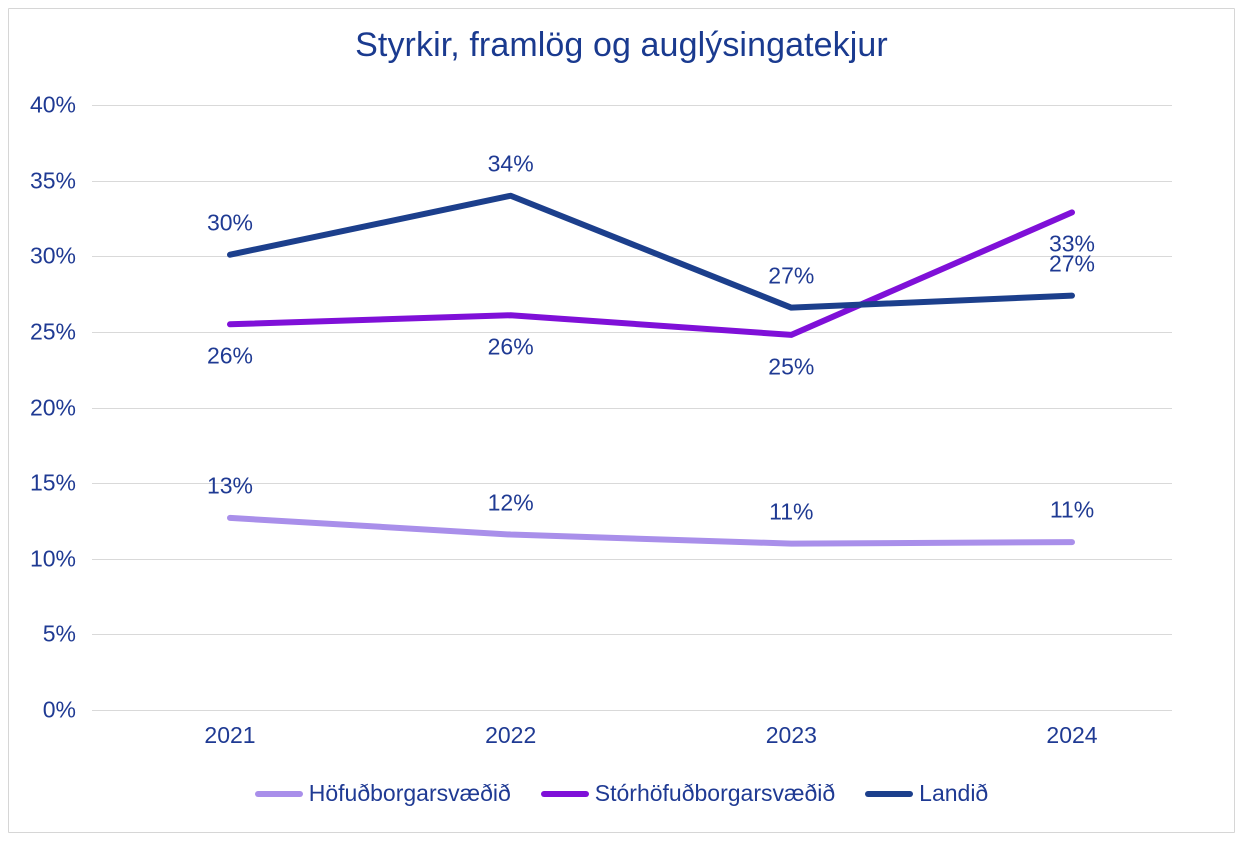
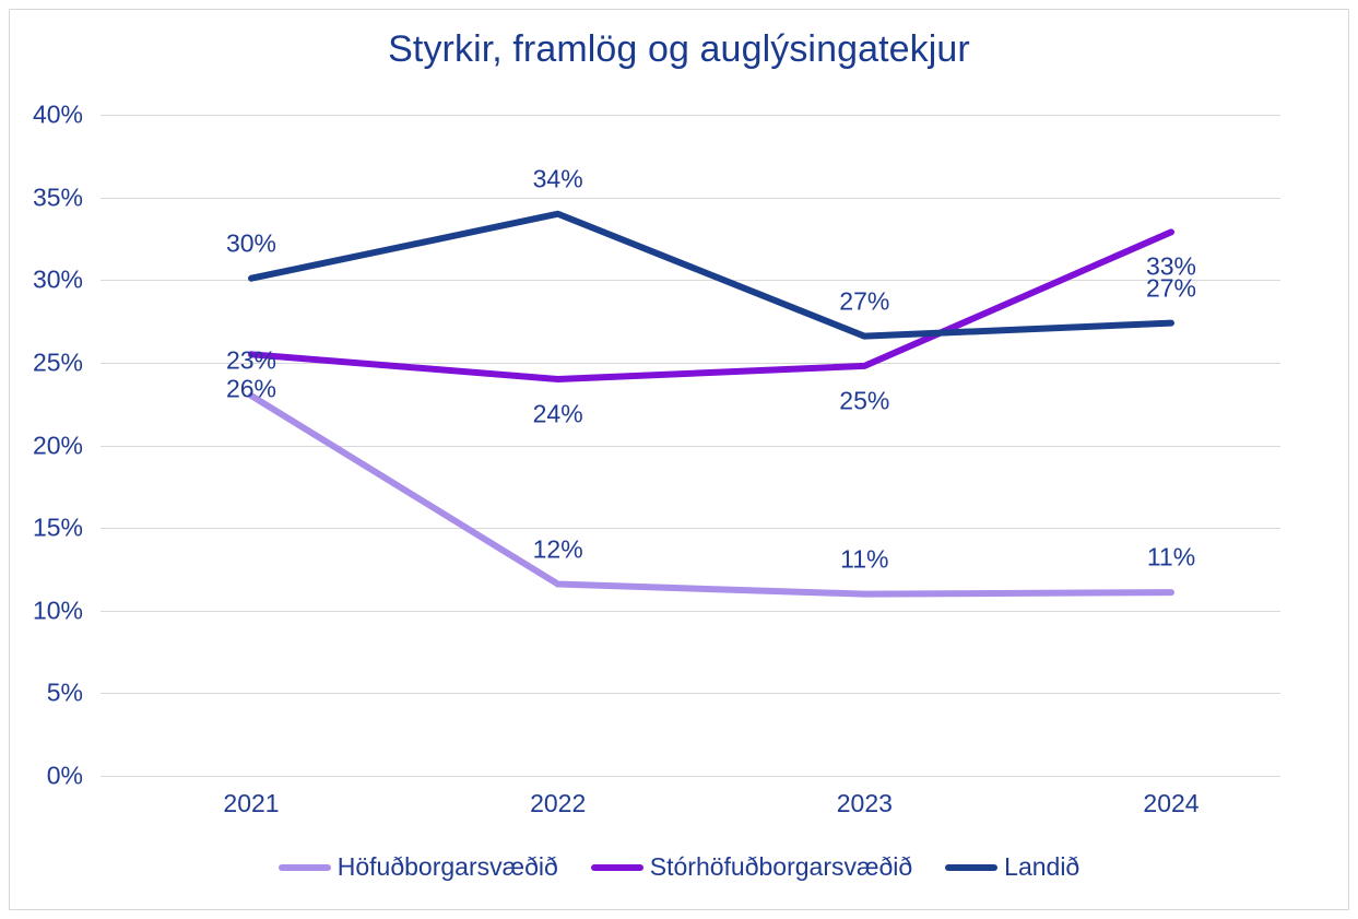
Höfuðborgarsvæðið/2021: 13% -> 23%
Stórhöfuðborgarsvæðið/2022: 26% -> 24%
